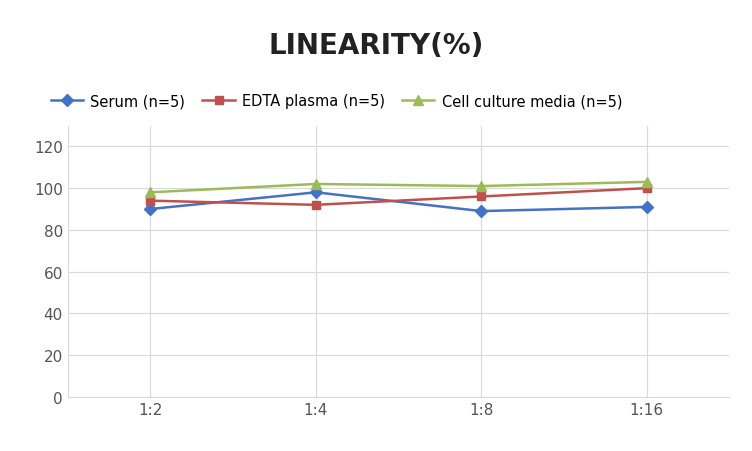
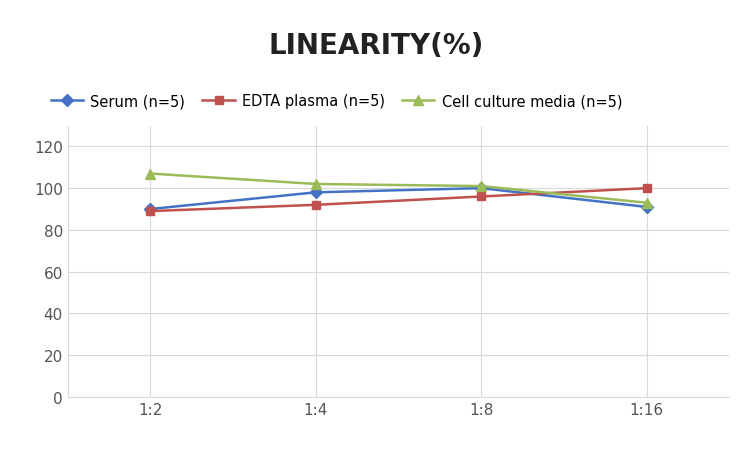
EDTA plasma (n=5)/1:2: 94 -> 89
Cell culture media (n=5)/1:2: 98 -> 107
Serum (n=5)/1:8: 89 -> 100
Cell culture media (n=5)/1:16: 103 -> 93
